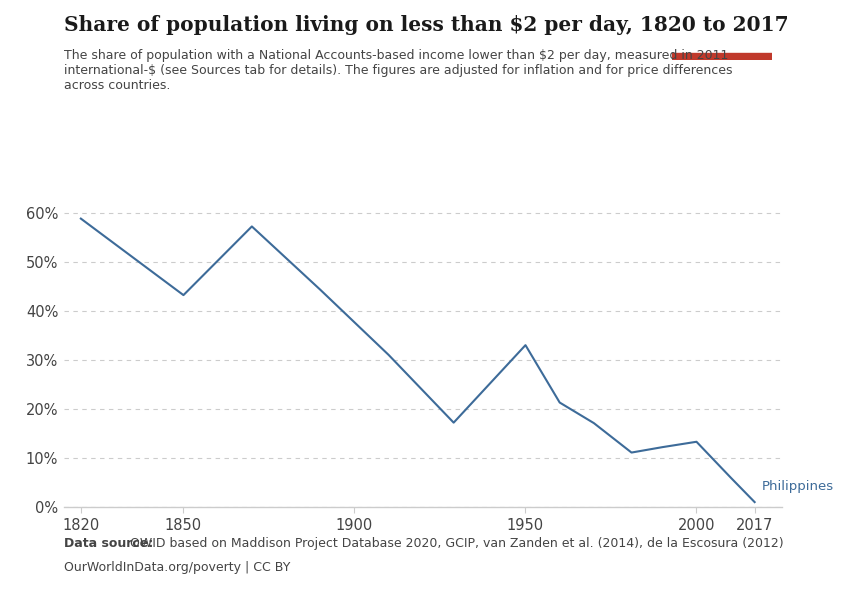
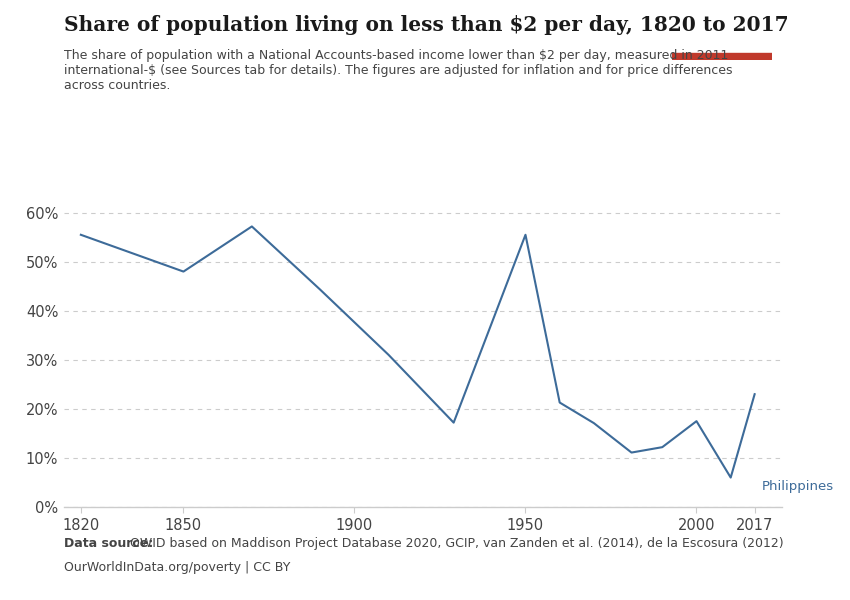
1820: 58.8% -> 55.5%
1850: 43.2% -> 48.0%
1950: 33.0% -> 55.5%
2000: 13.3% -> 17.5%
2017: 1.0% -> 23.0%
